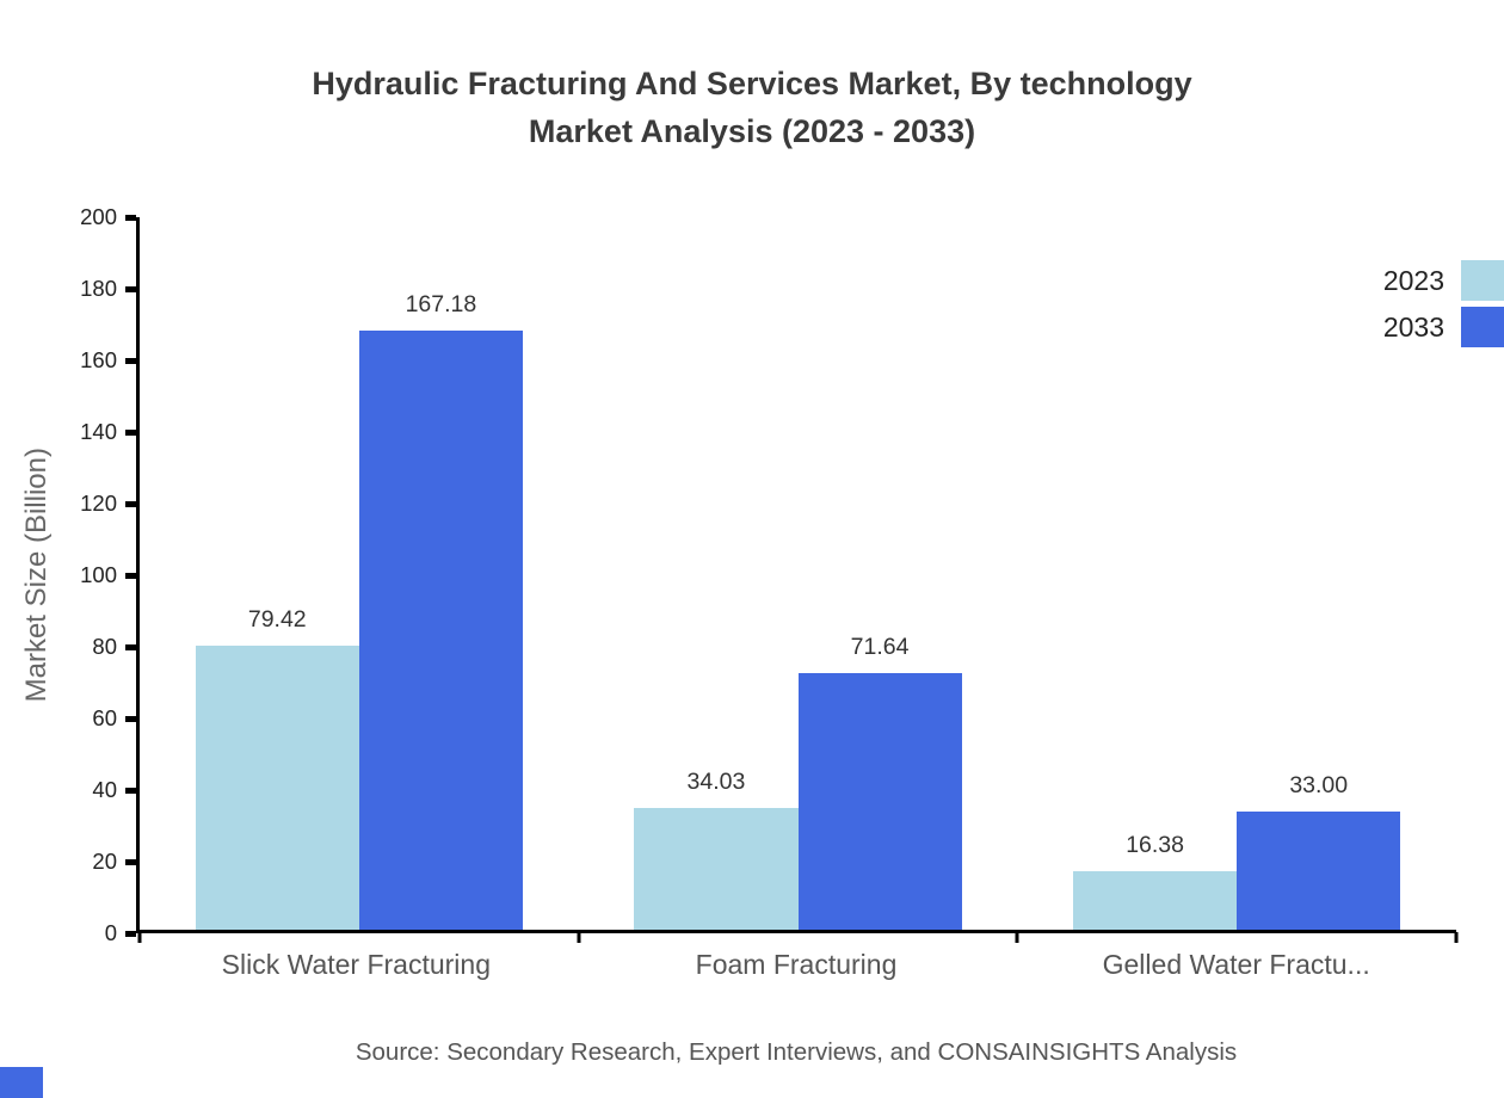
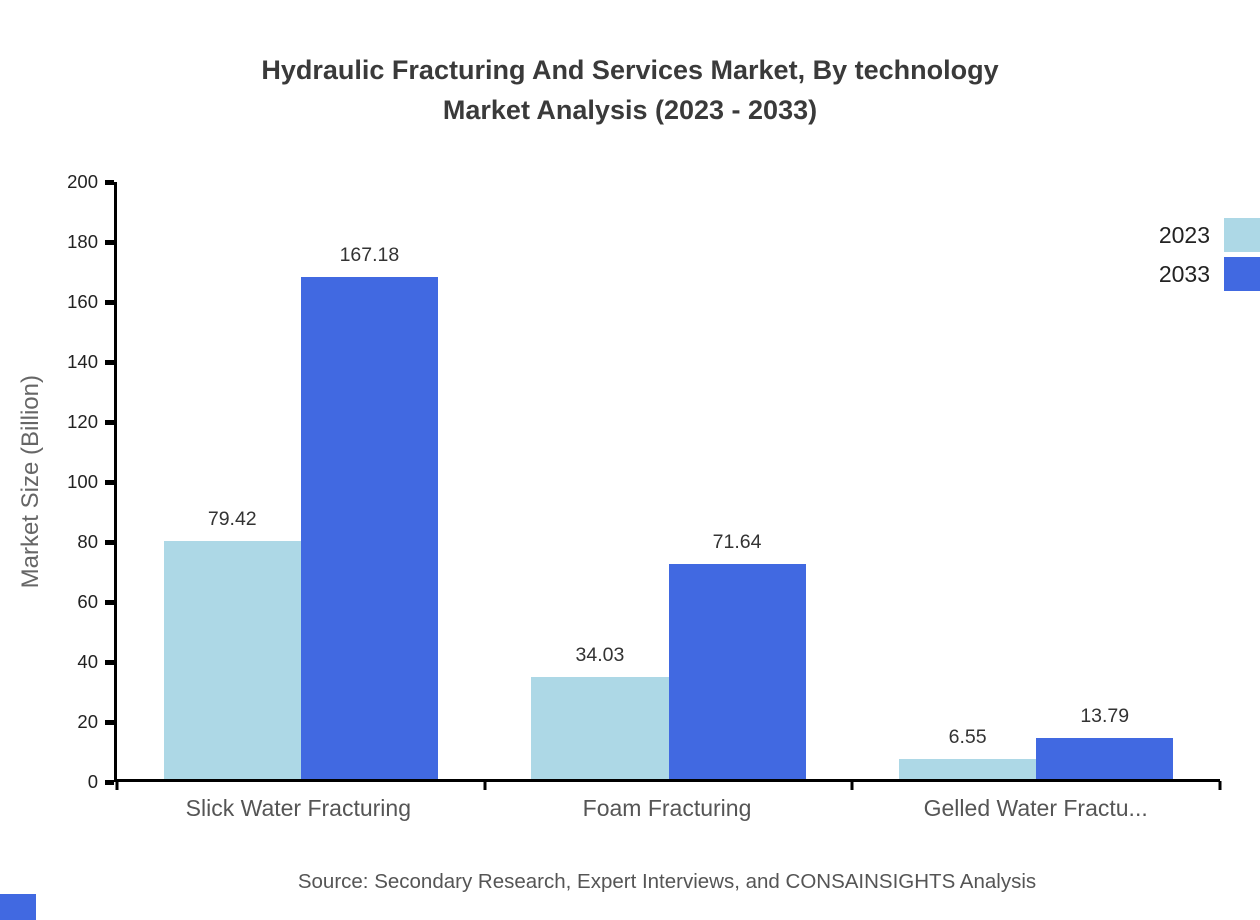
2023/Gelled Water Fractu...: 16.38 -> 6.55
2033/Gelled Water Fractu...: 33.00 -> 13.79
